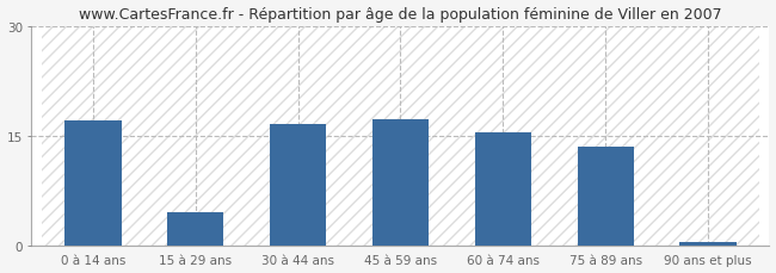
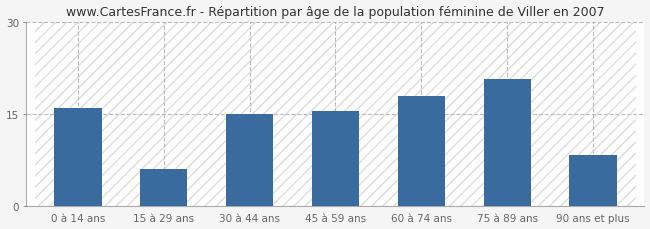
0 à 14 ans: 17.0 -> 16.0
15 à 29 ans: 4.5 -> 6.0
30 à 44 ans: 16.5 -> 15.0
45 à 59 ans: 17.2 -> 15.4
60 à 74 ans: 15.5 -> 17.8
75 à 89 ans: 13.5 -> 20.6
90 ans et plus: 0.4 -> 8.2
